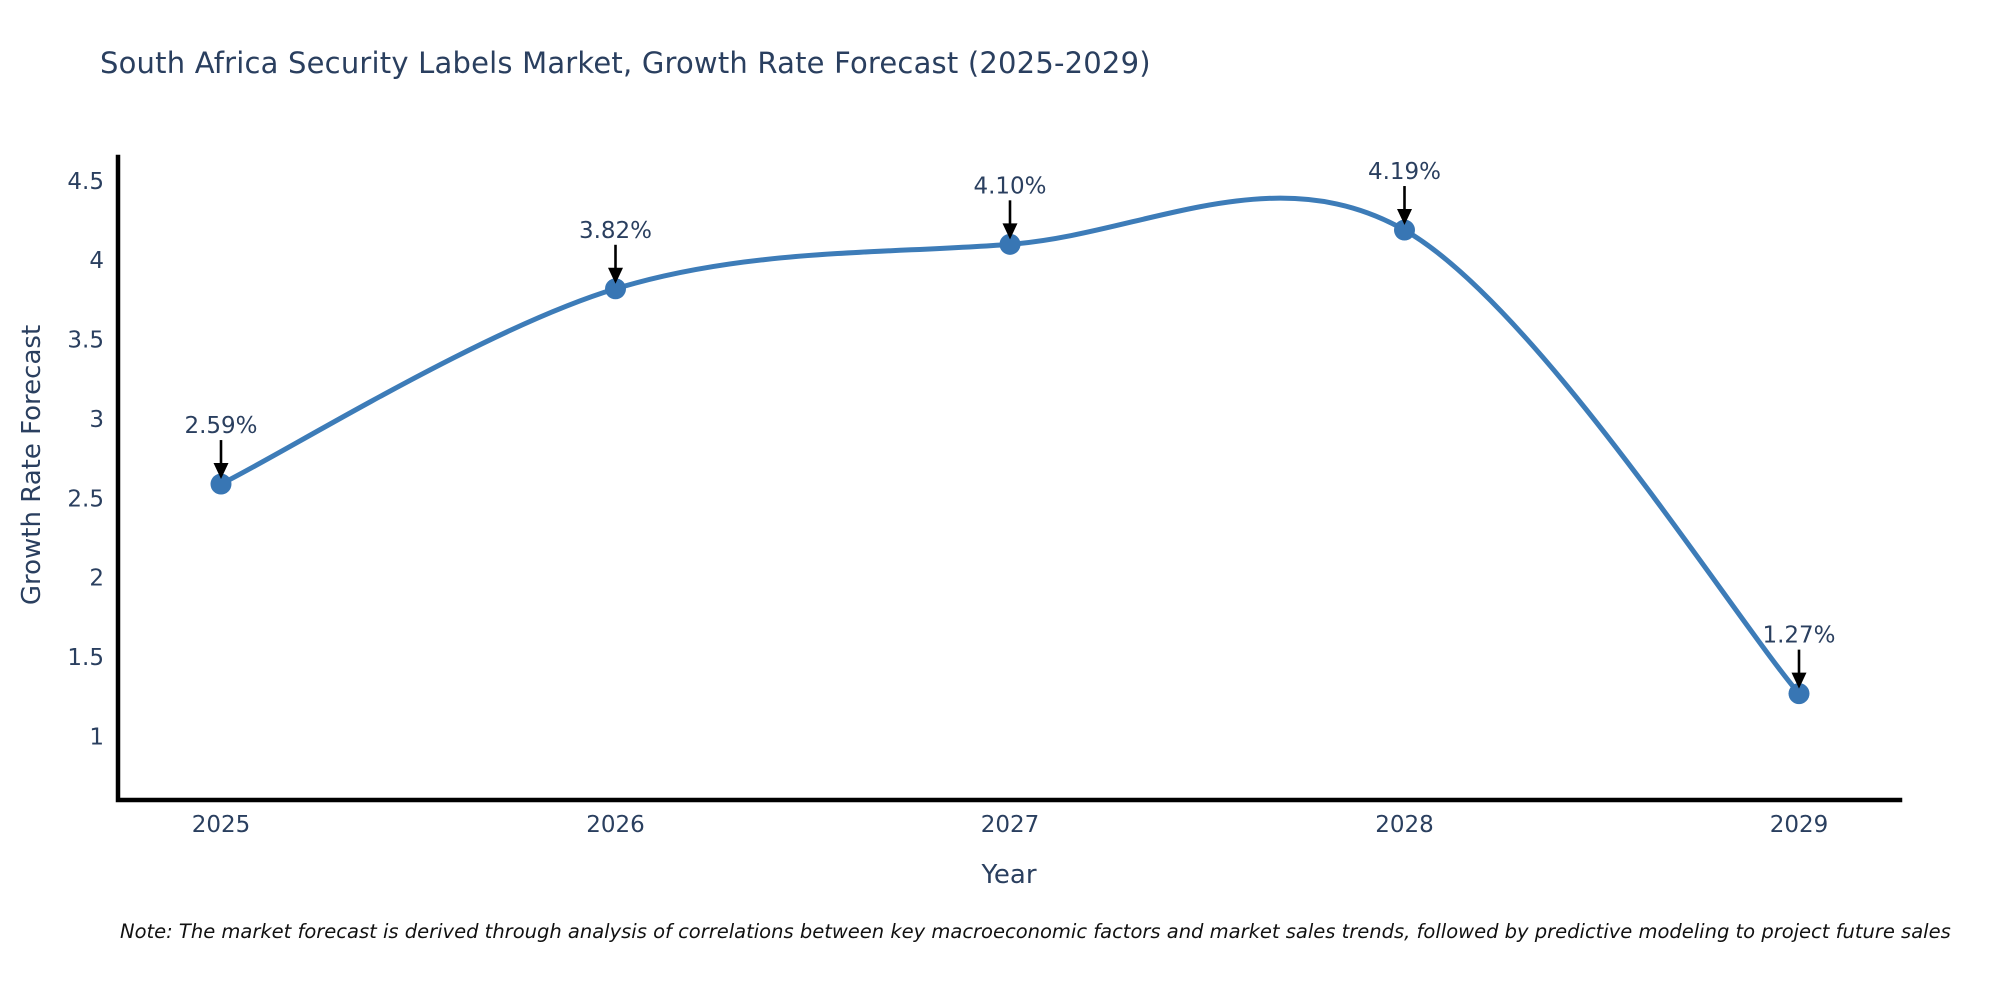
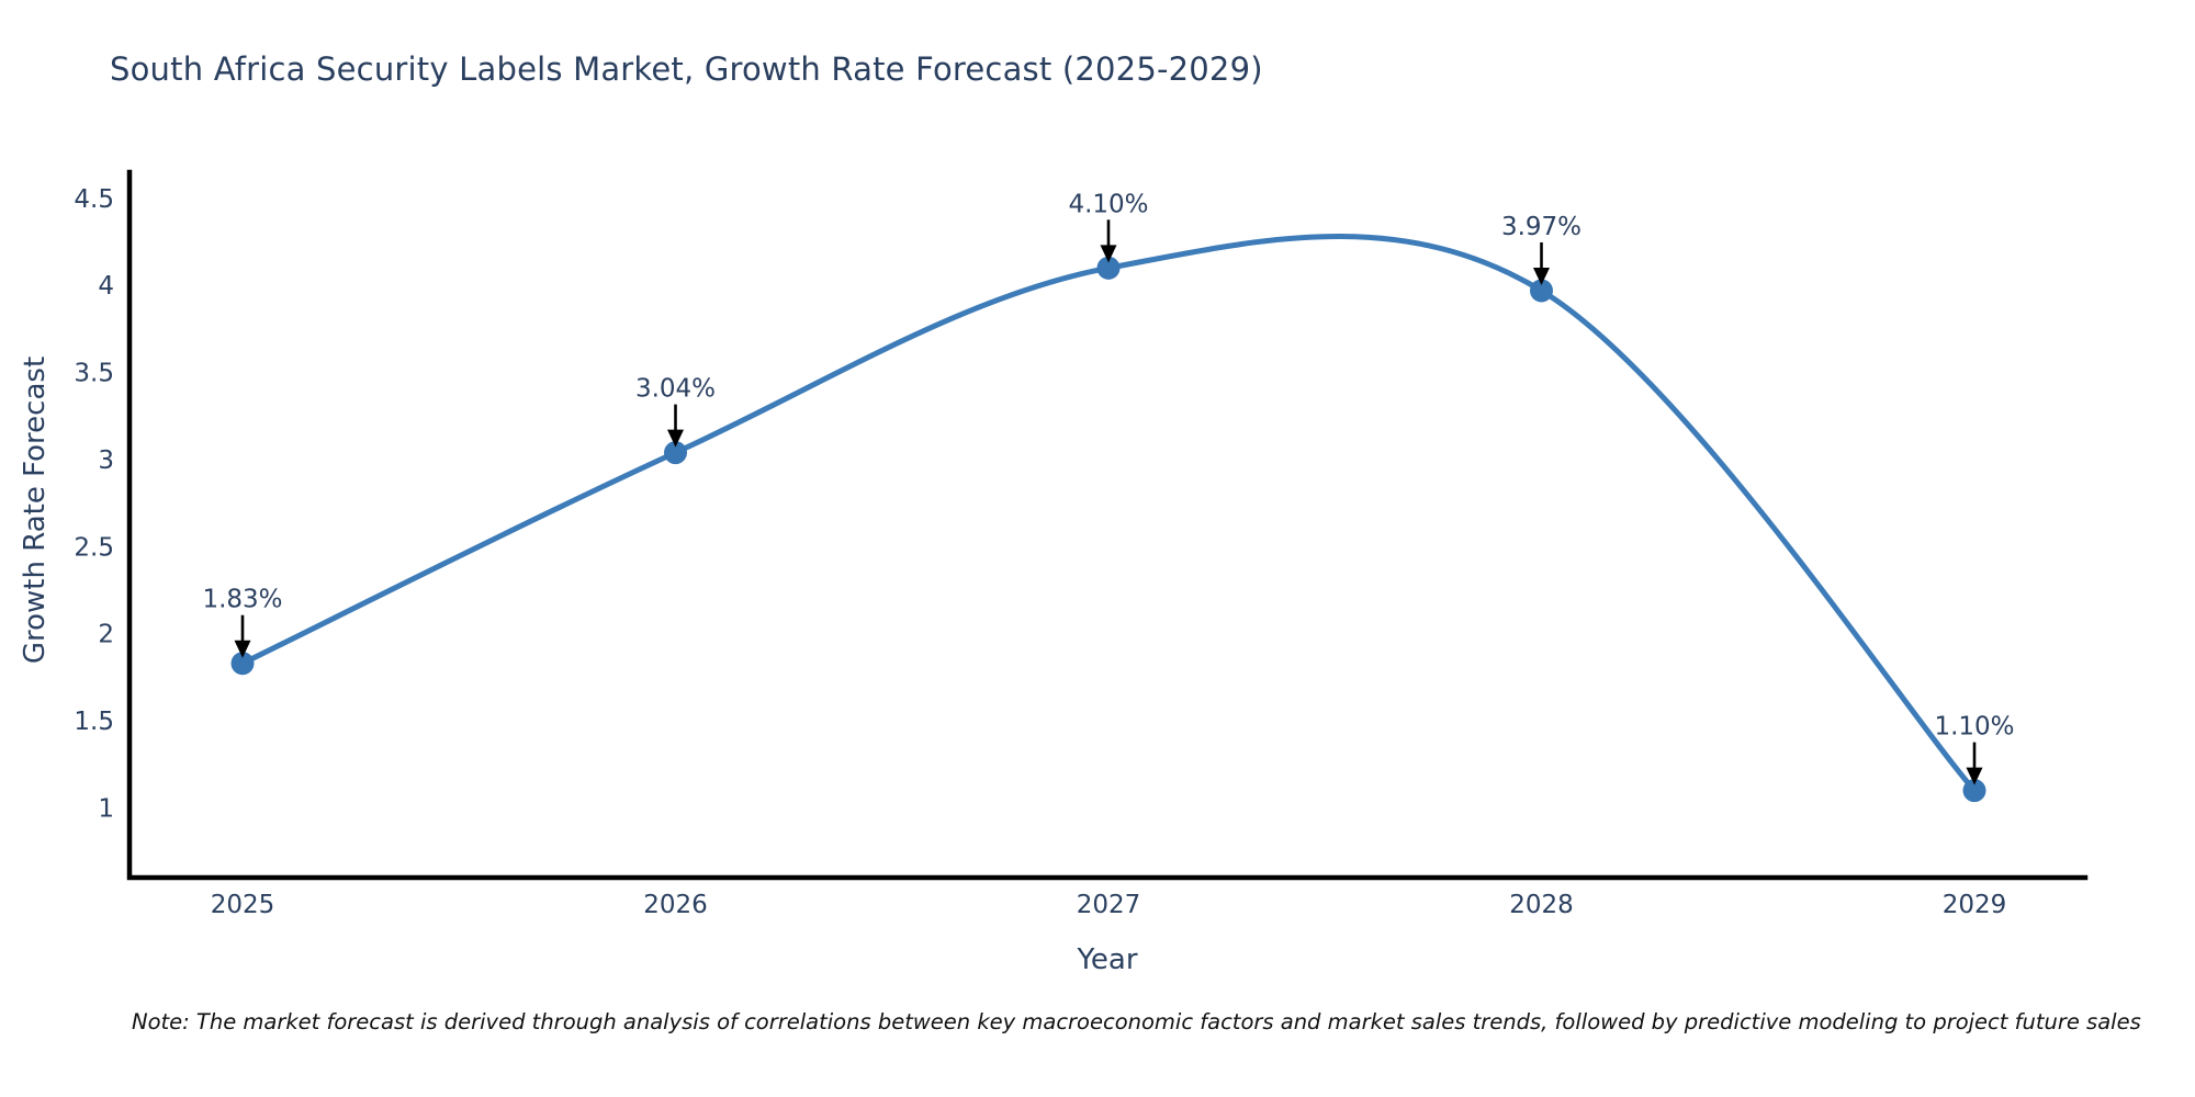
2025: 2.59% -> 1.83%
2026: 3.82% -> 3.04%
2028: 4.19% -> 3.97%
2029: 1.27% -> 1.10%
